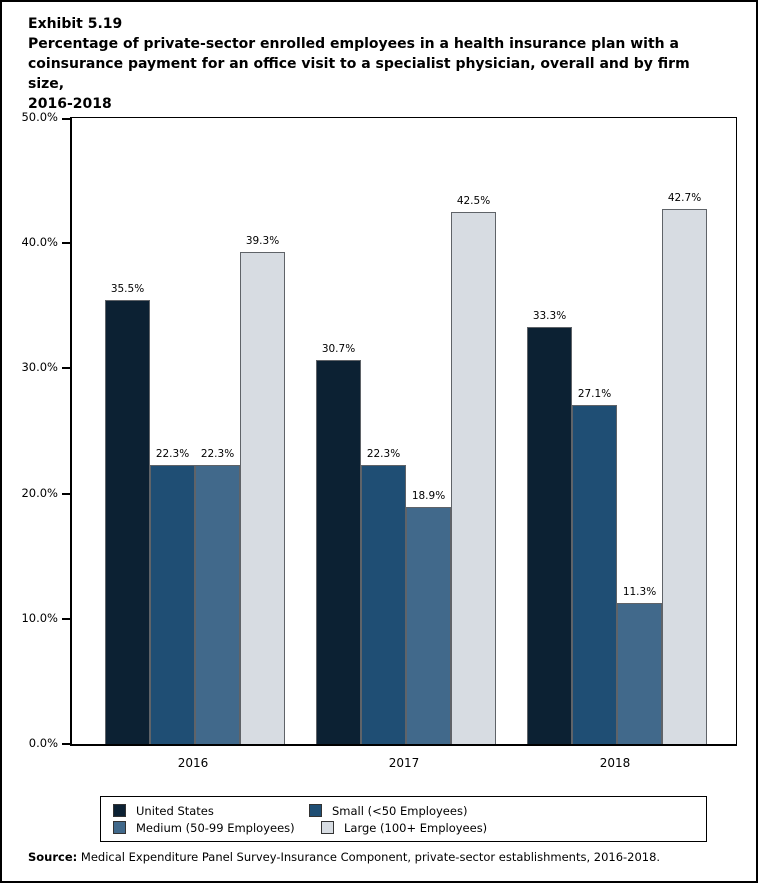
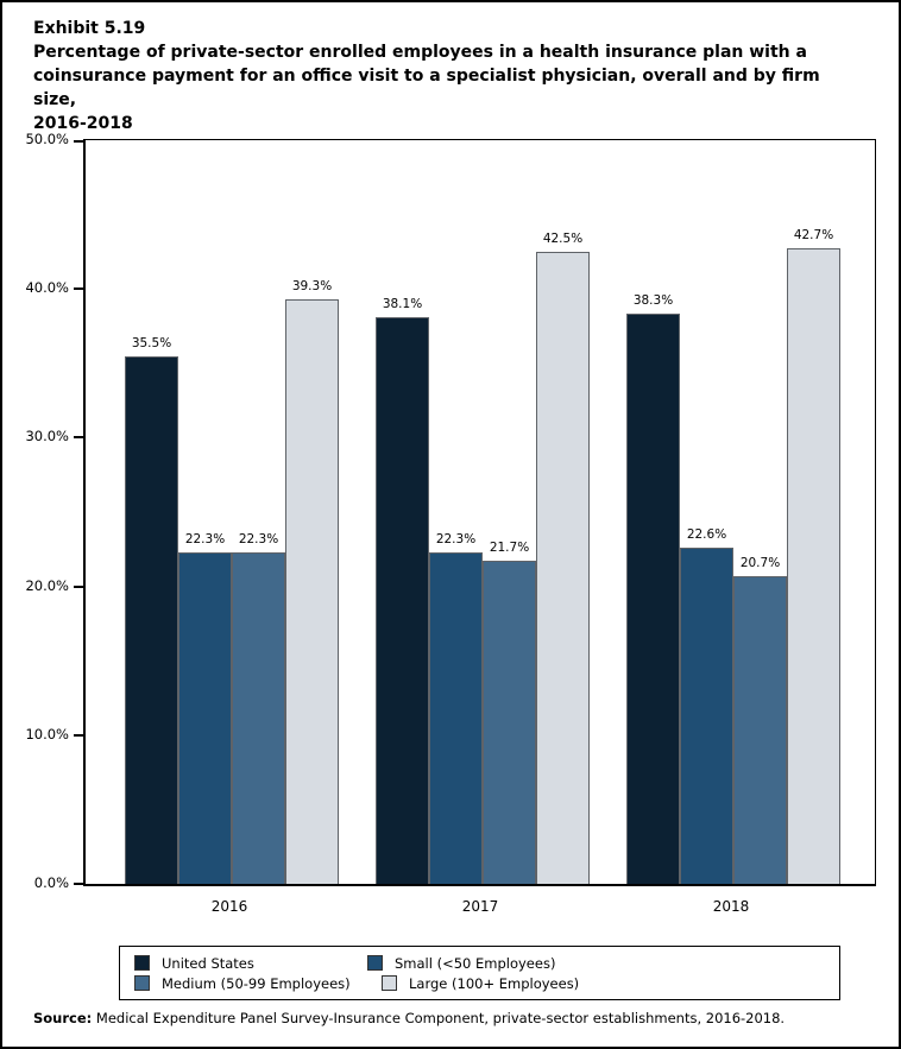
United States/2017: 30.7% -> 38.1%
Medium (50-99 Employees)/2017: 18.9% -> 21.7%
United States/2018: 33.3% -> 38.3%
Small (<50 Employees)/2018: 27.1% -> 22.6%
Medium (50-99 Employees)/2018: 11.3% -> 20.7%
